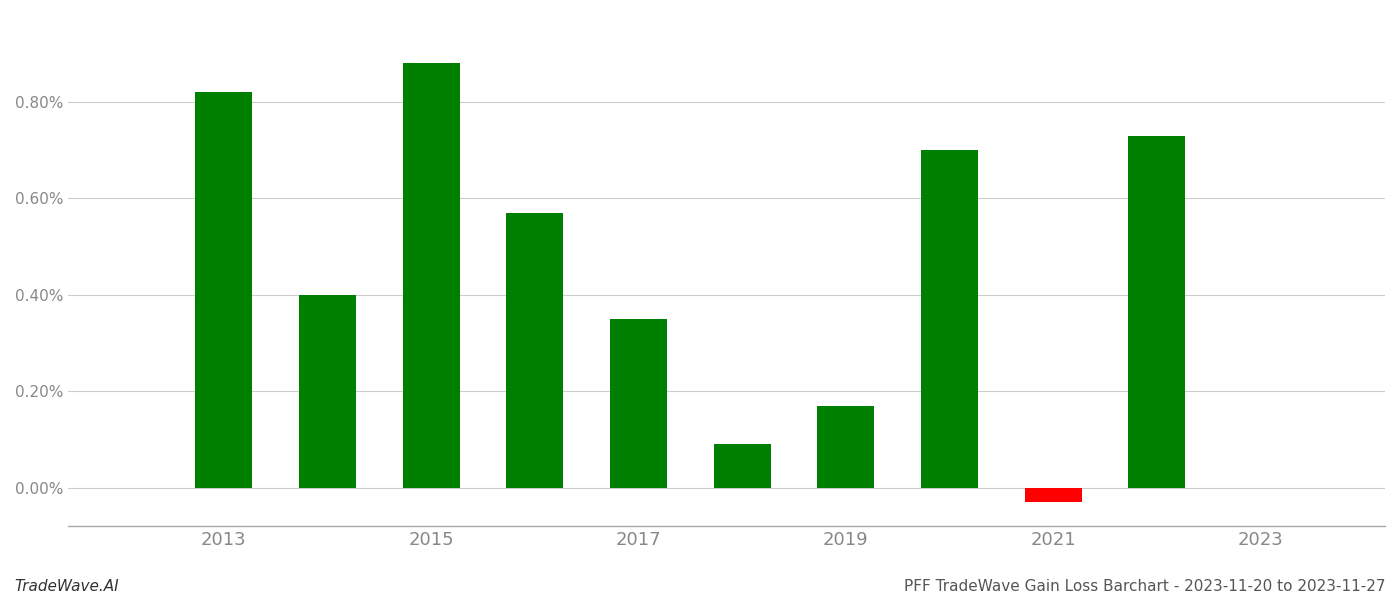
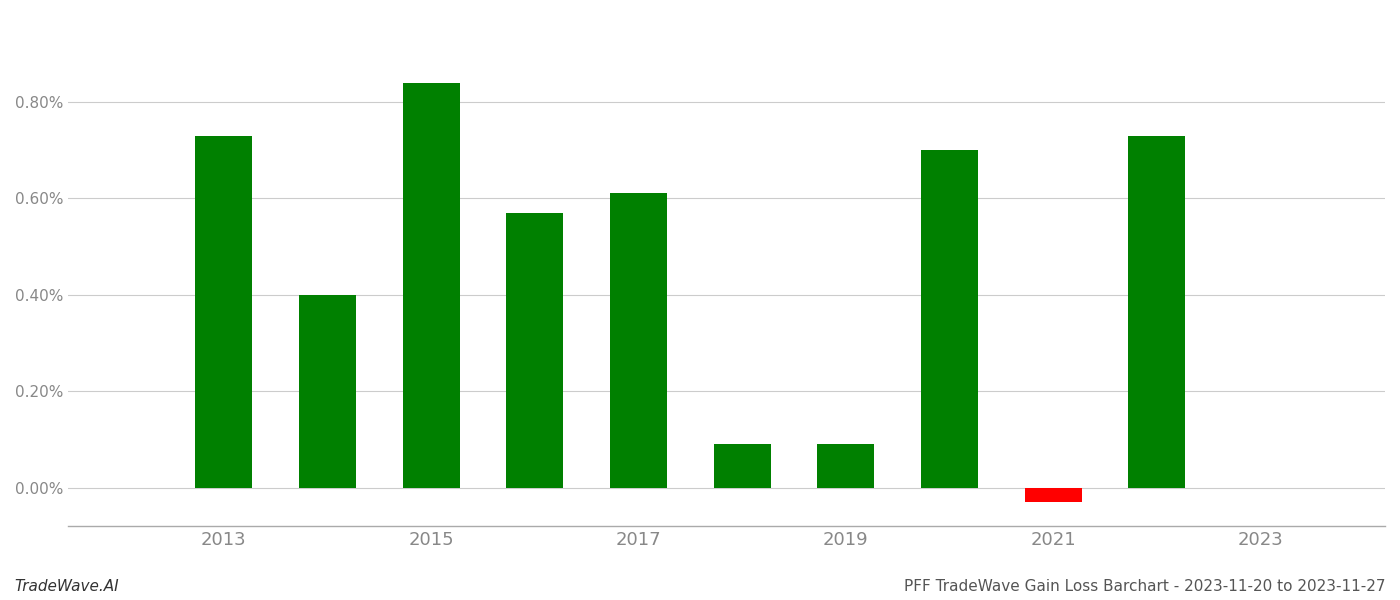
2013: 0.82% -> 0.73%
2015: 0.88% -> 0.84%
2017: 0.35% -> 0.61%
2019: 0.17% -> 0.09%
